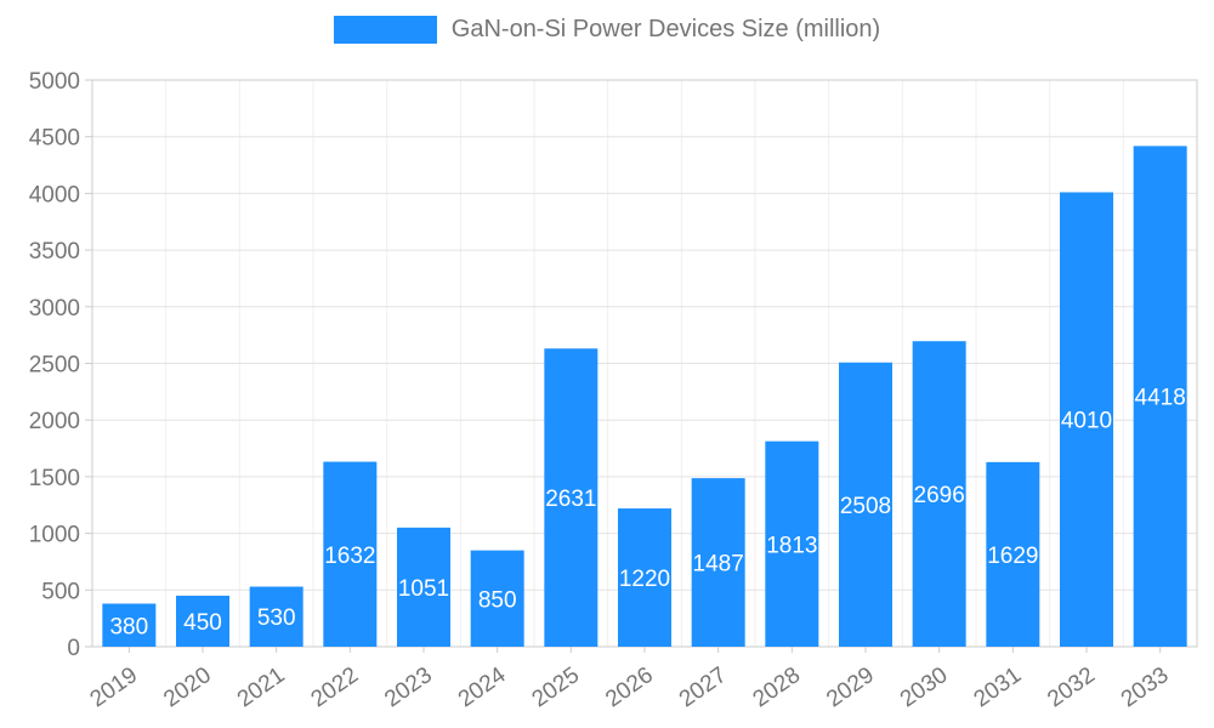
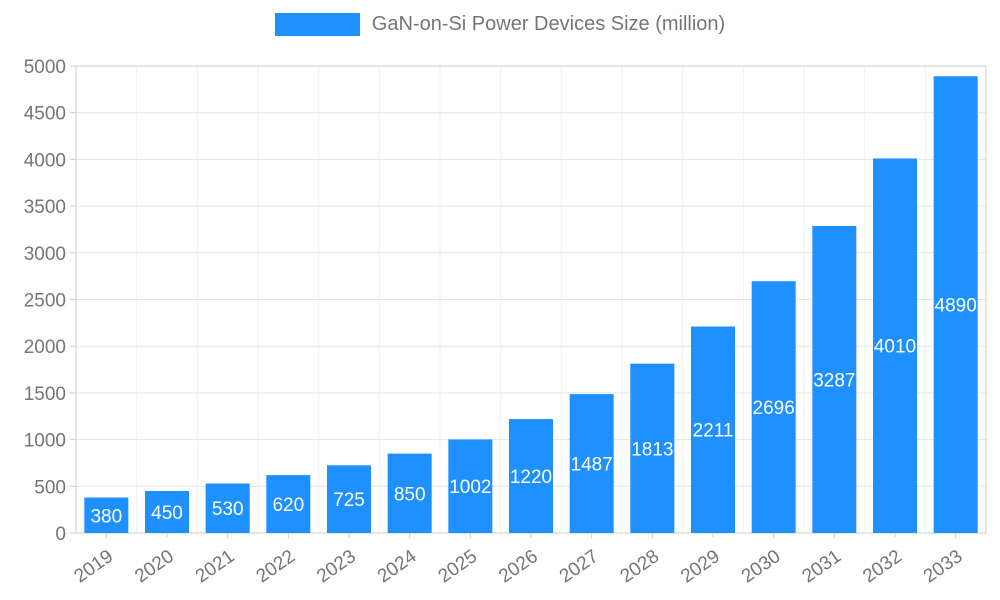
2022: 1632 -> 620
2023: 1051 -> 725
2025: 2631 -> 1002
2029: 2508 -> 2211
2031: 1629 -> 3287
2033: 4418 -> 4890
